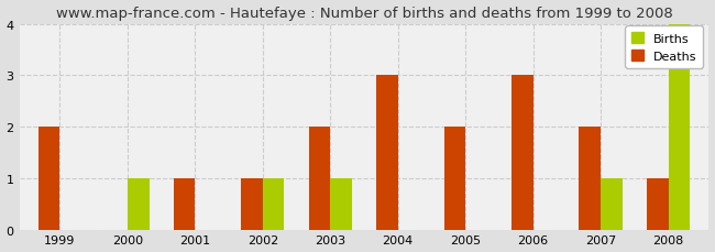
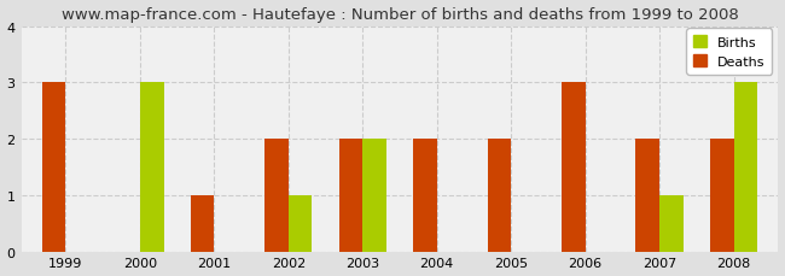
Deaths/1999: 2 -> 3
Births/2000: 1 -> 3
Deaths/2002: 1 -> 2
Births/2003: 1 -> 2
Deaths/2004: 3 -> 2
Deaths/2008: 1 -> 2
Births/2008: 4 -> 3
